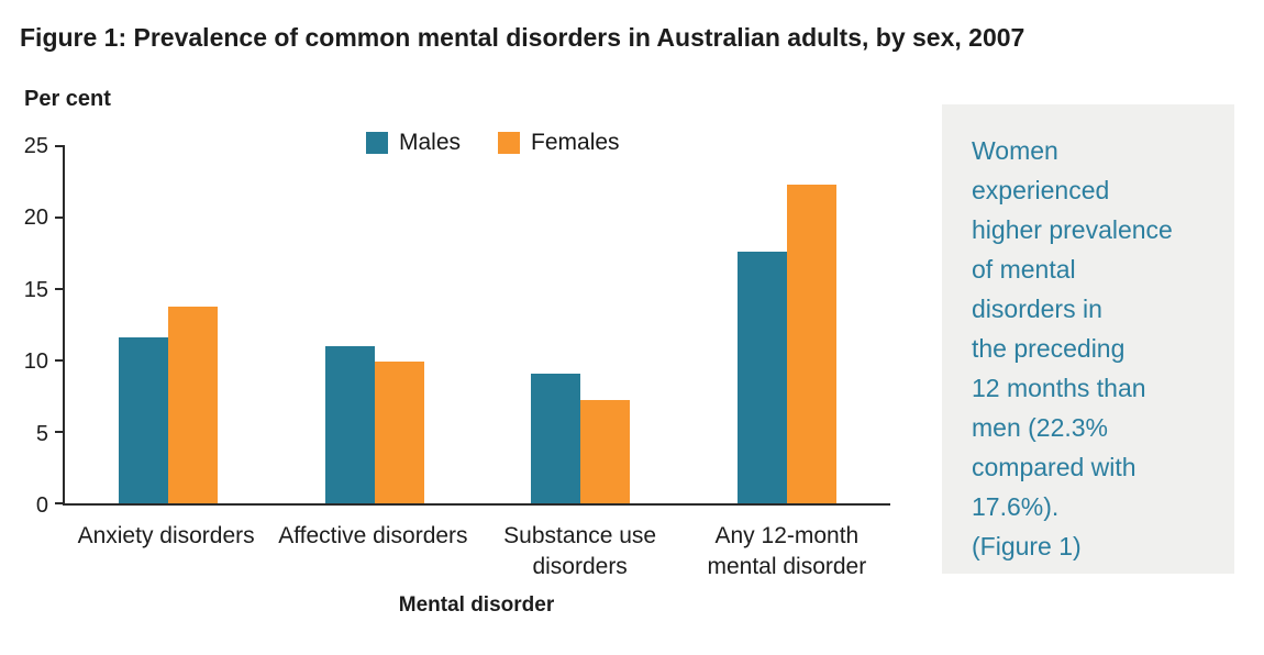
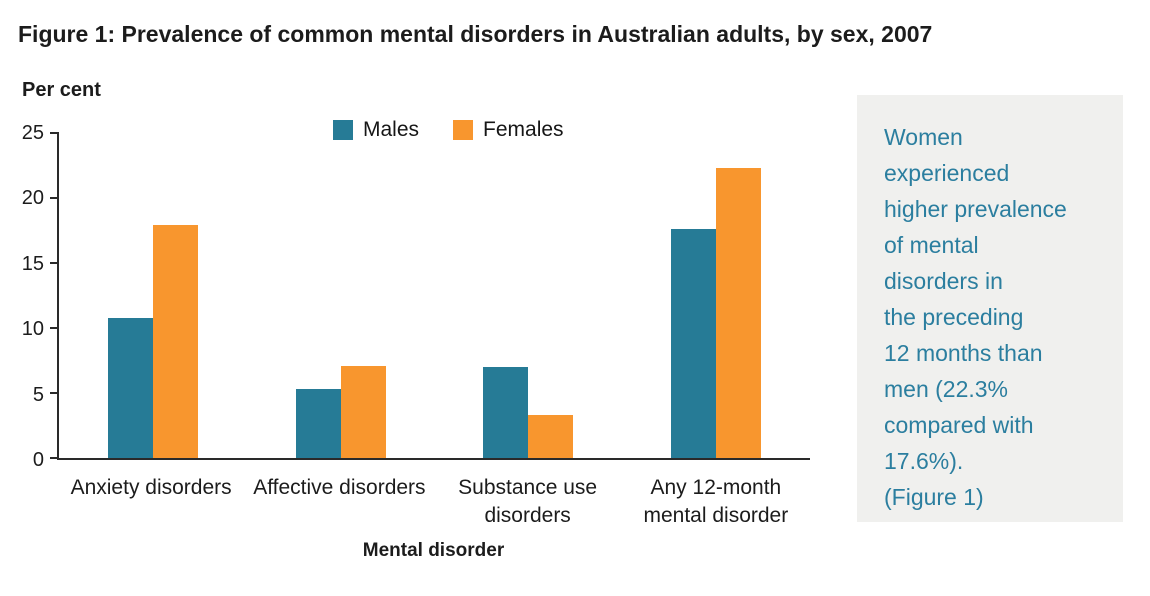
Males/Anxiety disorders: 11.6 -> 10.8
Females/Anxiety disorders: 13.8 -> 17.9
Males/Affective disorders: 11.0 -> 5.3
Females/Affective disorders: 9.9 -> 7.1
Males/Substance use disorders: 9.1 -> 7.0
Females/Substance use disorders: 7.2 -> 3.3
